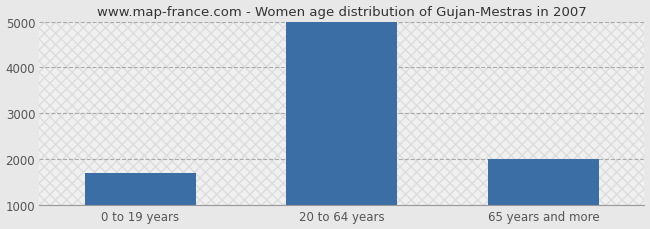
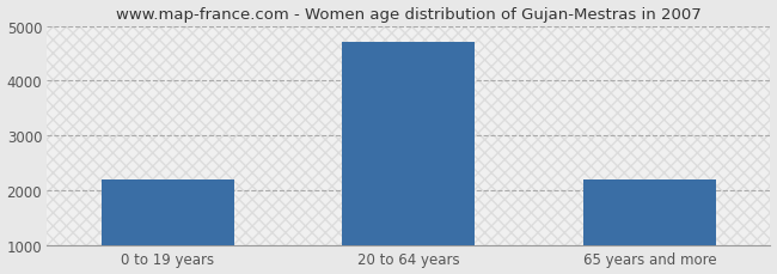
0 to 19 years: 1700 -> 2200
20 to 64 years: 5000 -> 4700
65 years and more: 2000 -> 2200
